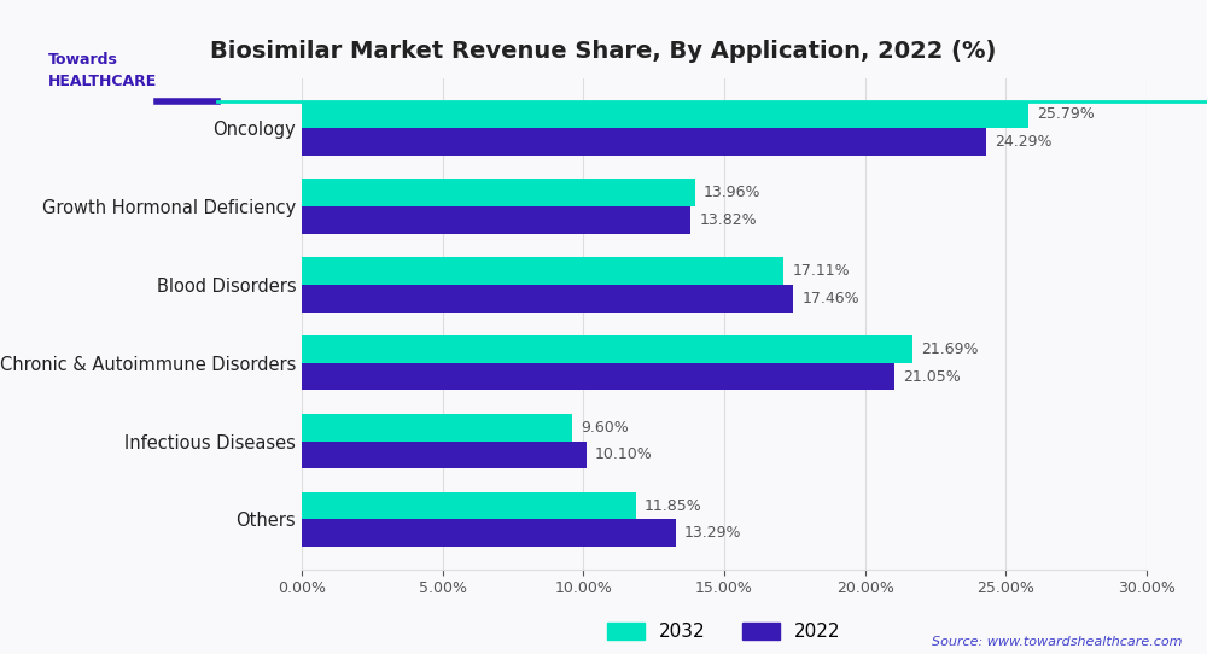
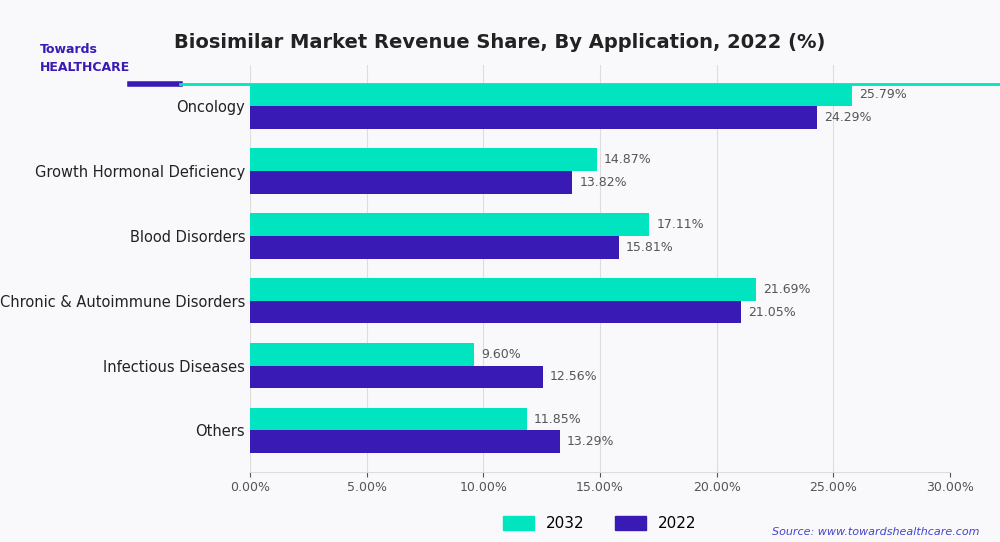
2032/Growth Hormonal Deficiency: 13.96% -> 14.87%
2022/Blood Disorders: 17.46% -> 15.81%
2022/Infectious Diseases: 10.10% -> 12.56%
